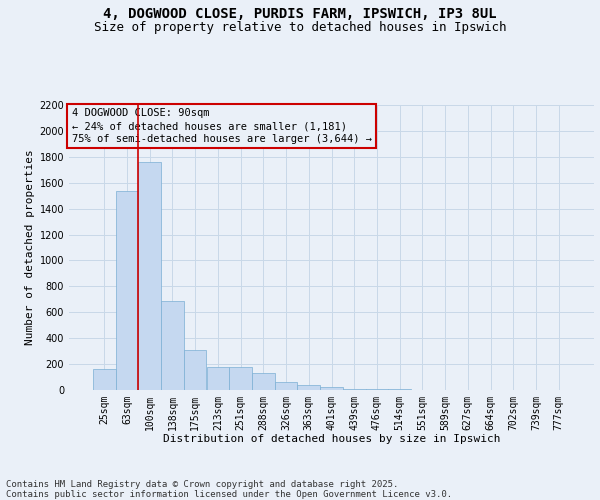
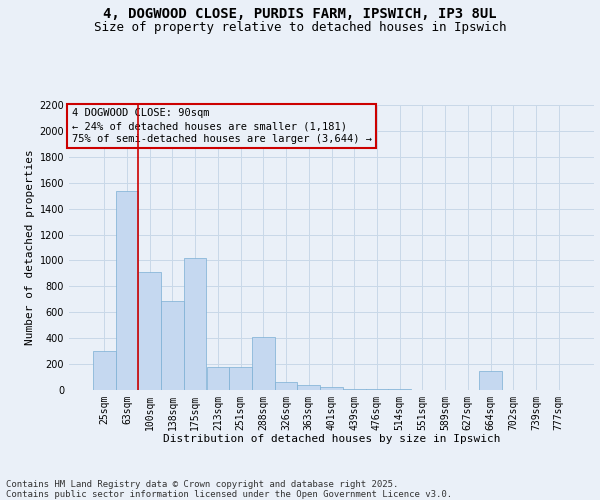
25sqm: 160 -> 300
100sqm: 1760 -> 910
175sqm: 310 -> 1020
288sqm: 130 -> 410
664sqm: 0 -> 150
